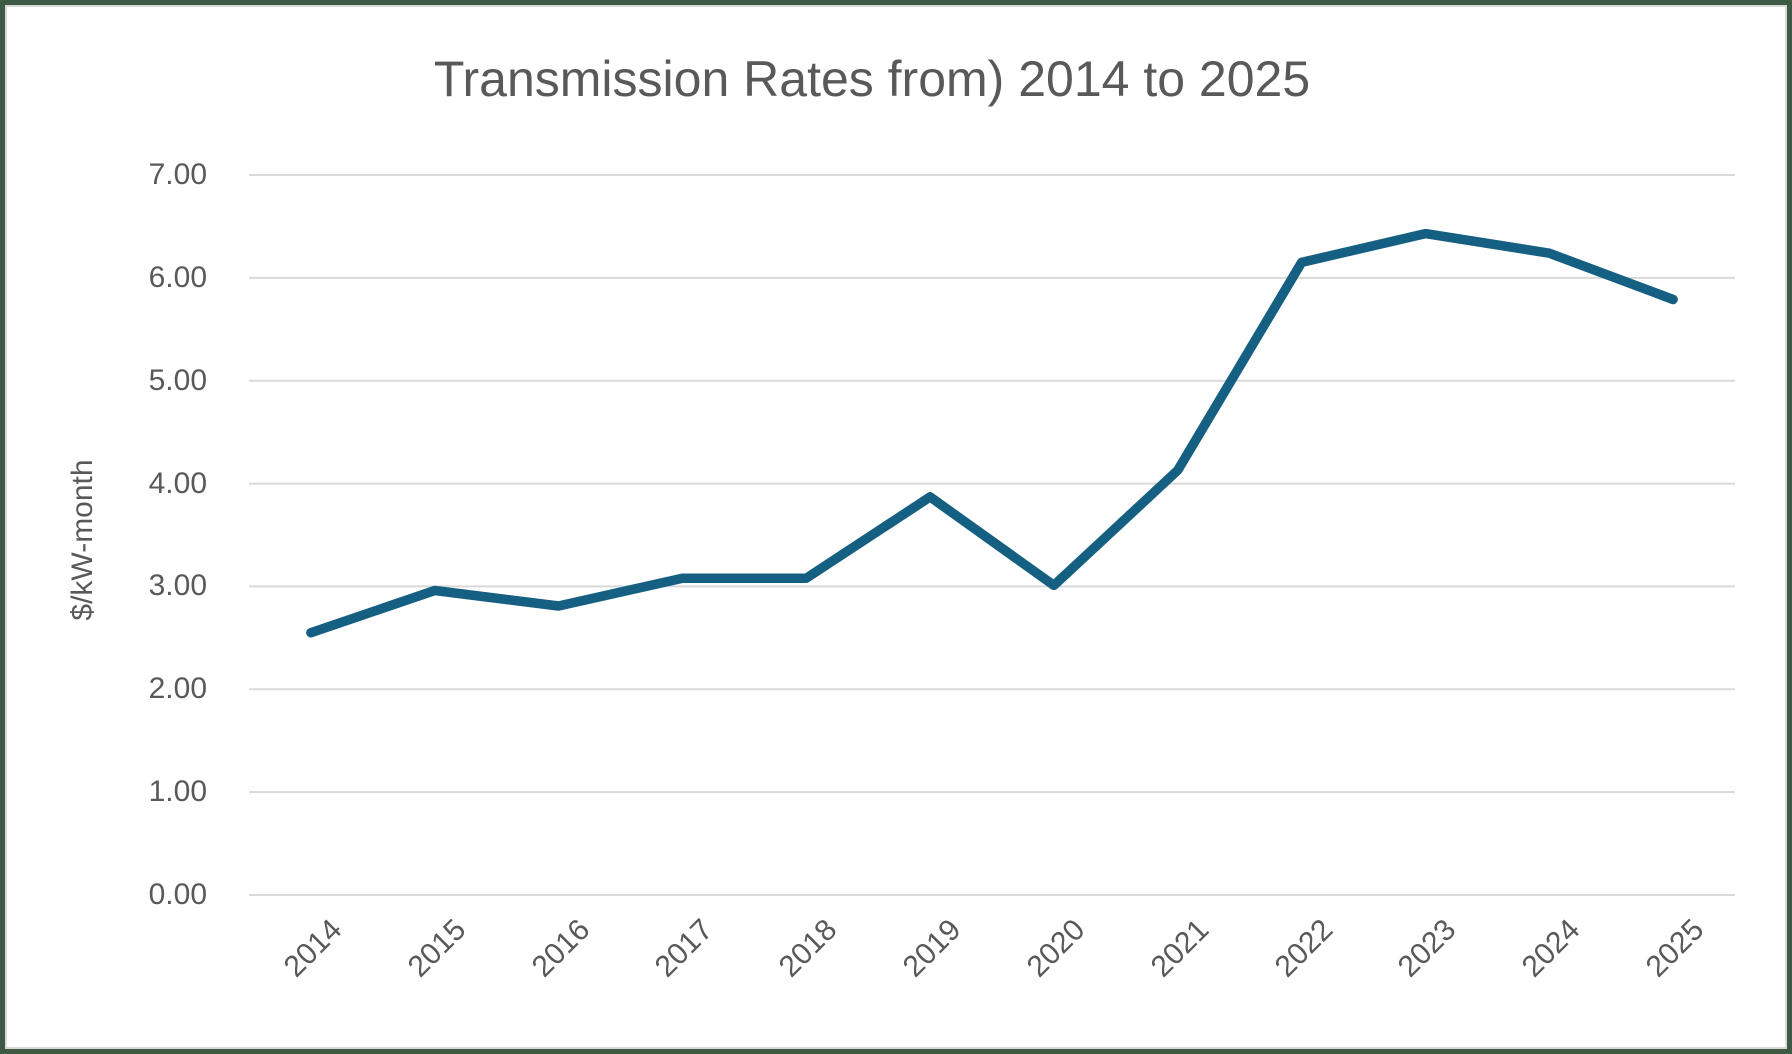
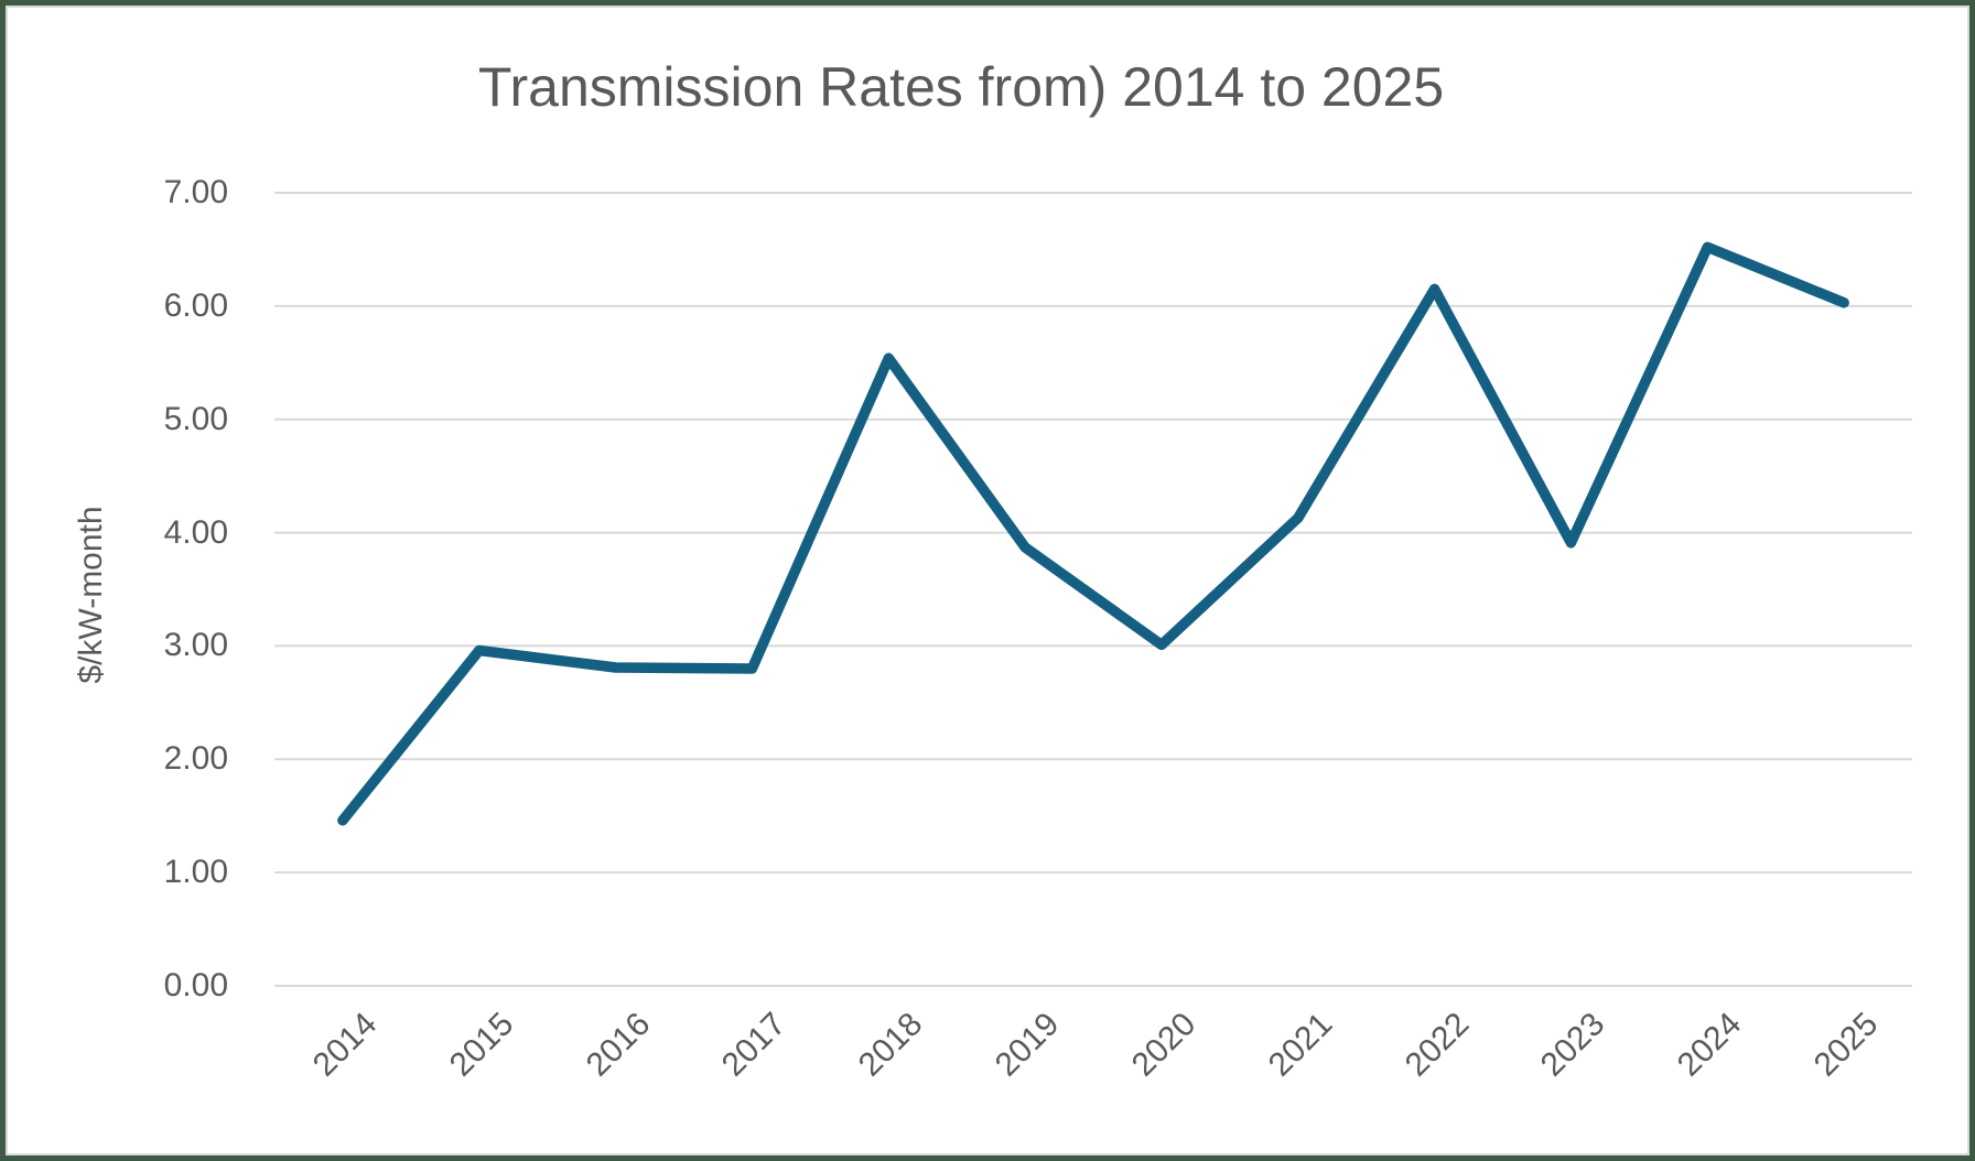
2014: 2.55 -> 1.46
2017: 3.08 -> 2.80
2018: 3.08 -> 5.54
2023: 6.43 -> 3.91
2024: 6.24 -> 6.52
2025: 5.79 -> 6.03
